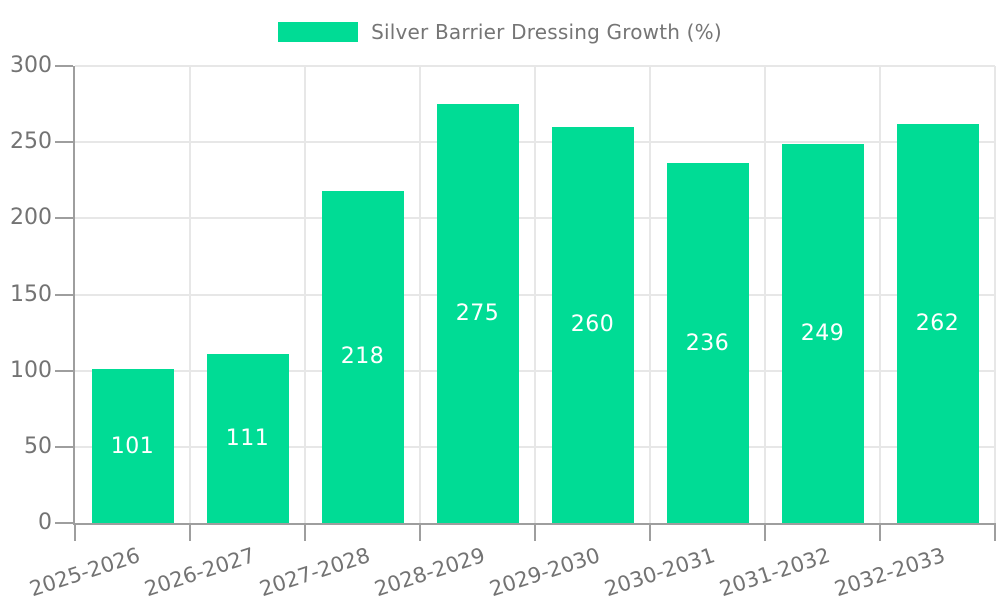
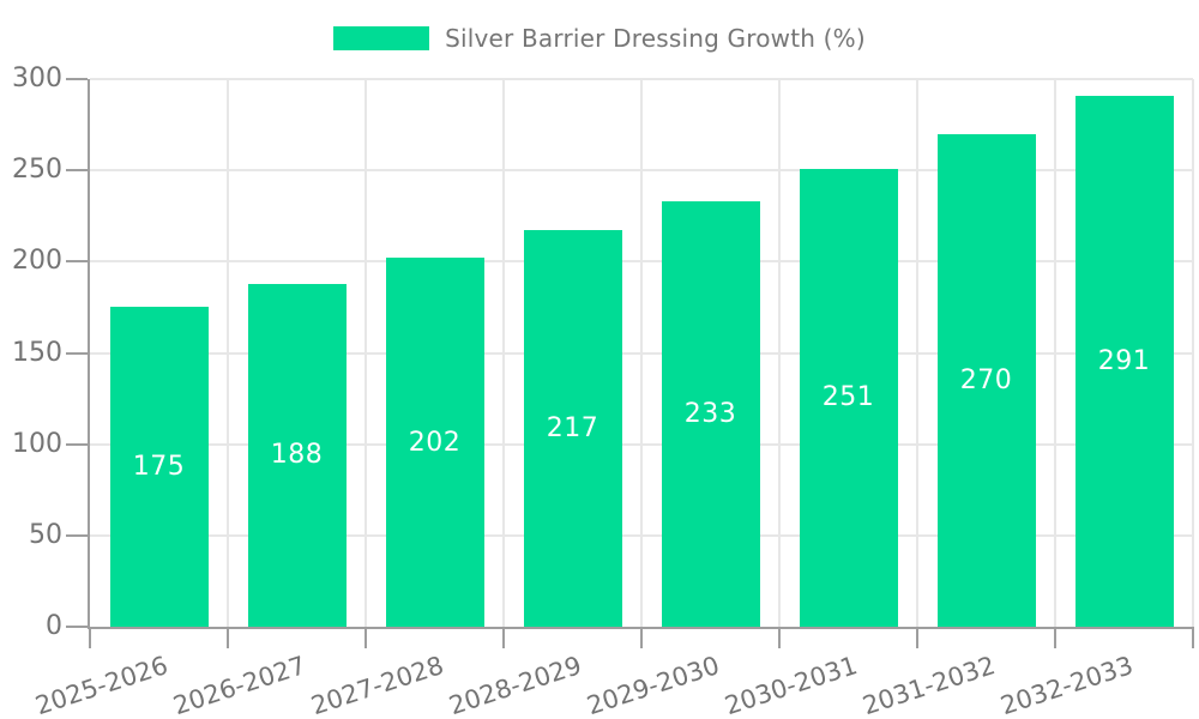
2025-2026: 101 -> 175
2026-2027: 111 -> 188
2027-2028: 218 -> 202
2028-2029: 275 -> 217
2029-2030: 260 -> 233
2030-2031: 236 -> 251
2031-2032: 249 -> 270
2032-2033: 262 -> 291
